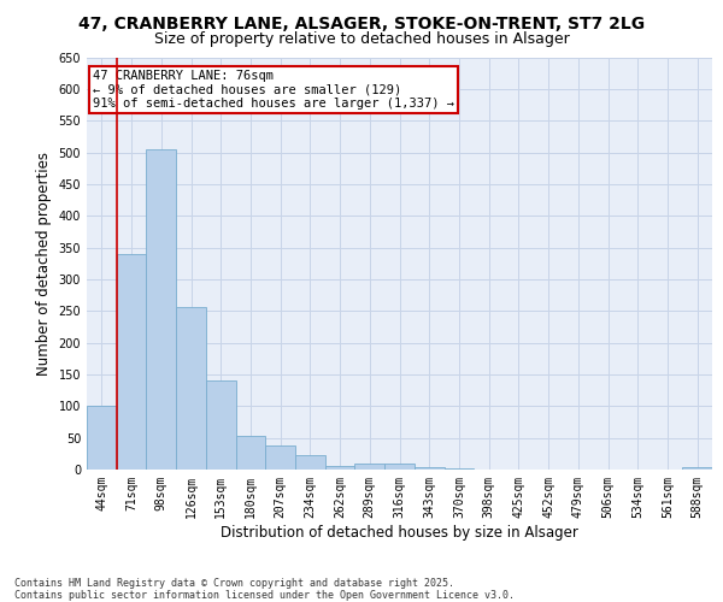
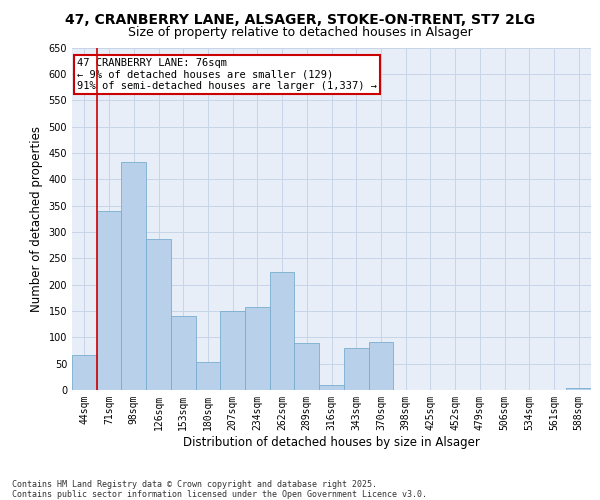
44sqm: 100 -> 66
98sqm: 505 -> 432
126sqm: 257 -> 286
207sqm: 38 -> 150
234sqm: 22 -> 158
262sqm: 6 -> 224
289sqm: 10 -> 90
343sqm: 3 -> 80
370sqm: 1 -> 92
